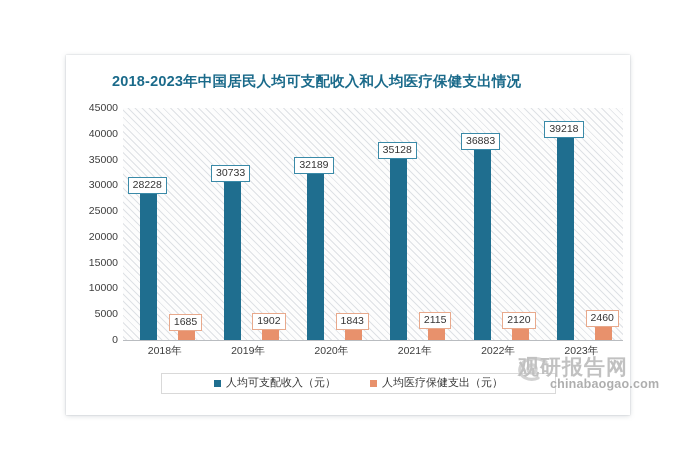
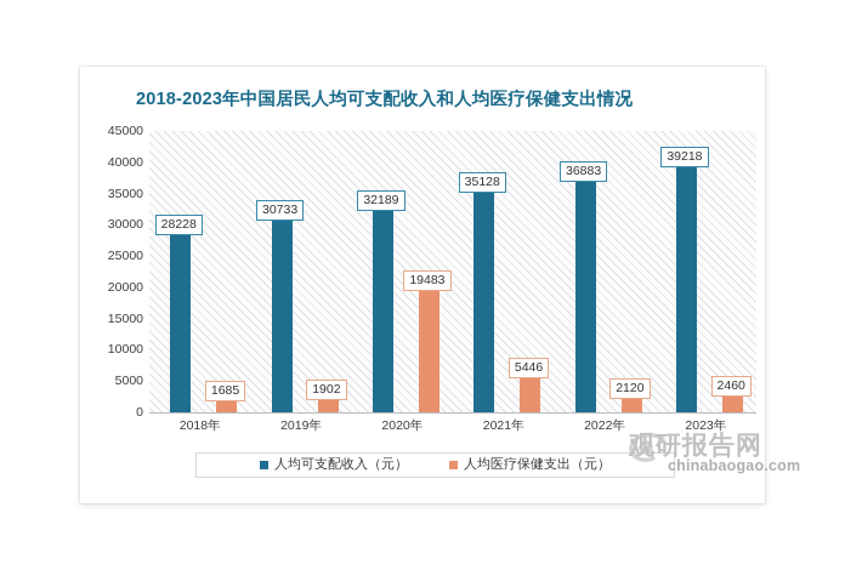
人均医疗保健支出（元）/2020年: 1843 -> 19483
人均医疗保健支出（元）/2021年: 2115 -> 5446
